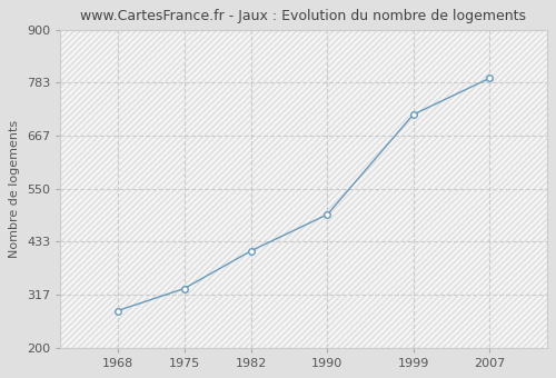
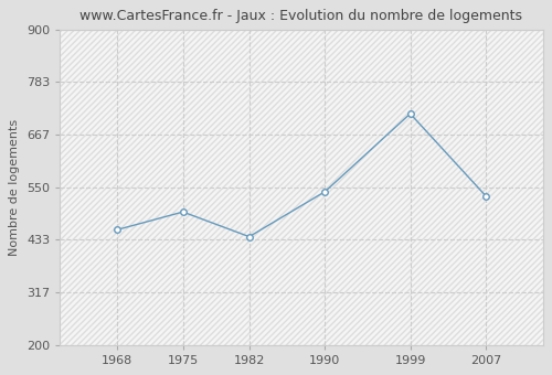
1968: 281 -> 455
1975: 330 -> 495
1982: 413 -> 440
1990: 493 -> 540
2007: 793 -> 530
